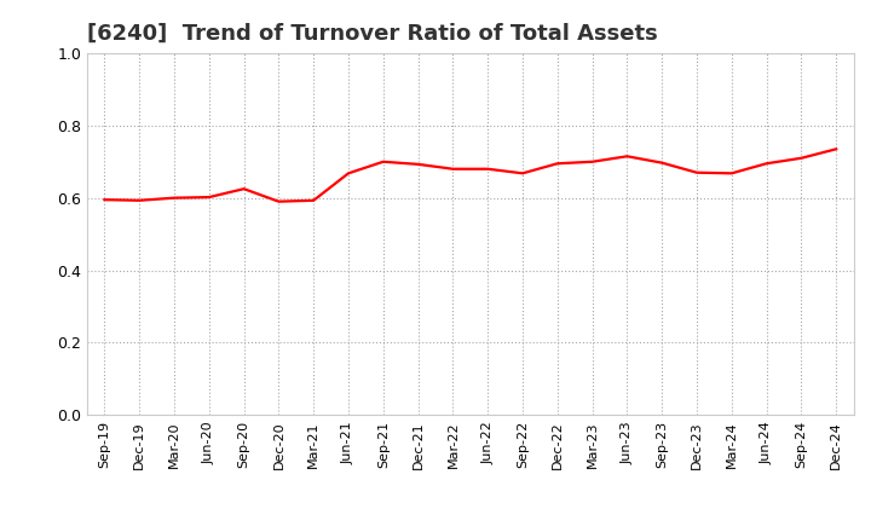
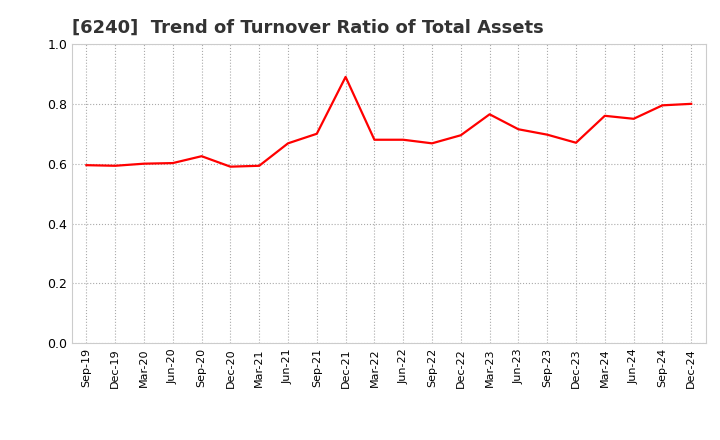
Dec-21: 0.693 -> 0.890
Mar-23: 0.700 -> 0.765
Mar-24: 0.668 -> 0.760
Jun-24: 0.695 -> 0.750
Sep-24: 0.710 -> 0.795
Dec-24: 0.735 -> 0.800
